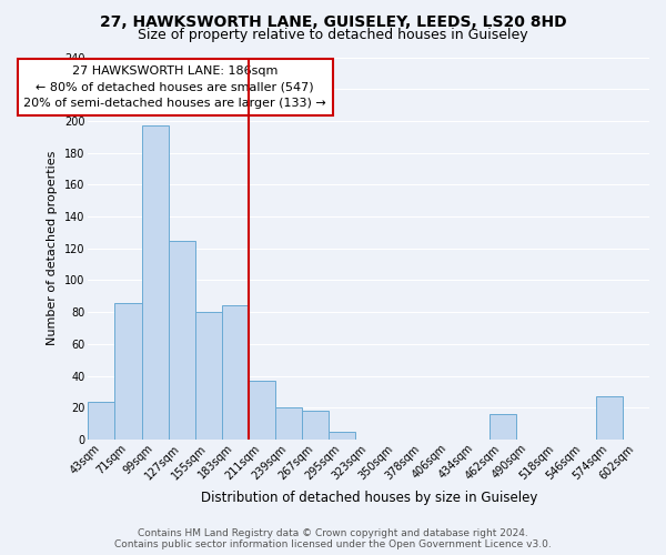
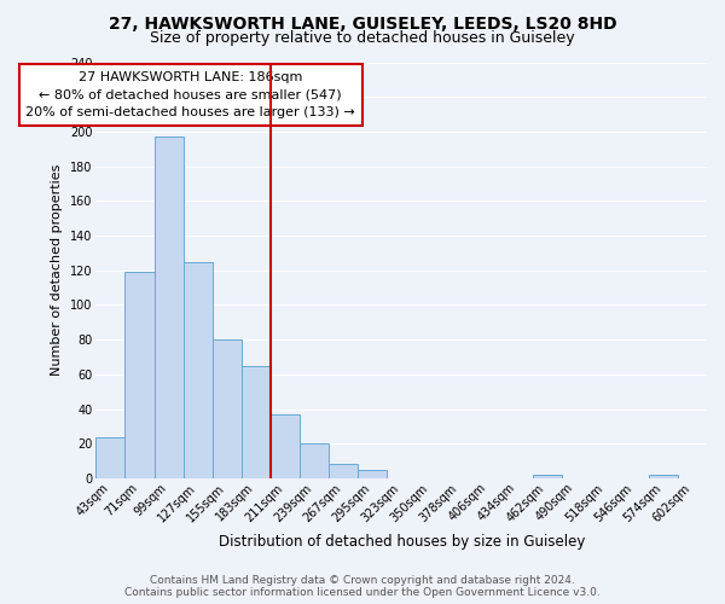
71sqm: 86 -> 119
183sqm: 84 -> 65
267sqm: 18 -> 8
462sqm: 16 -> 2
574sqm: 27 -> 2
